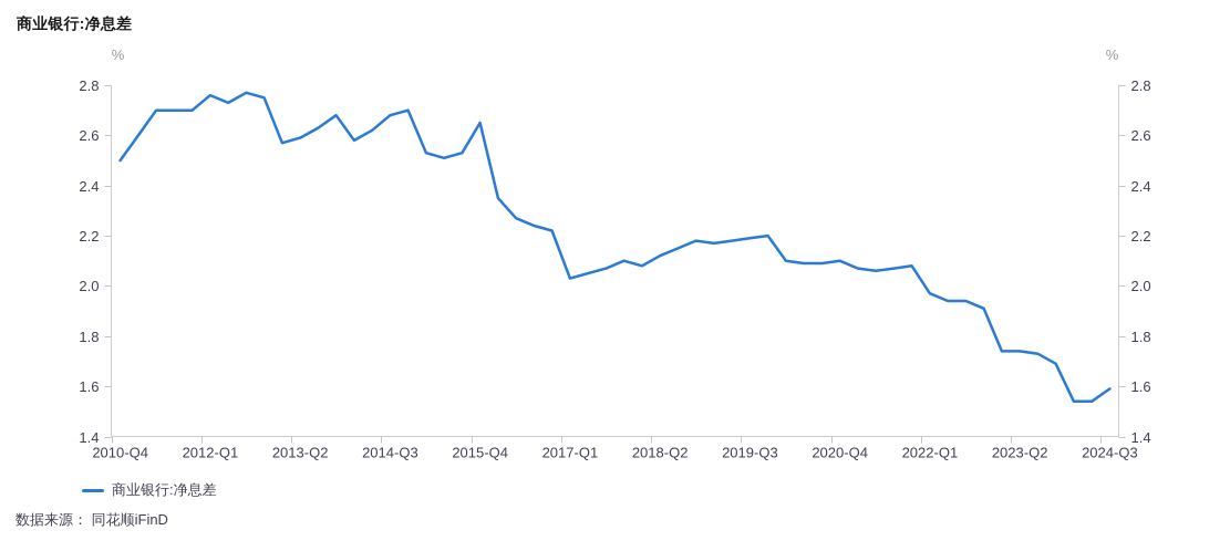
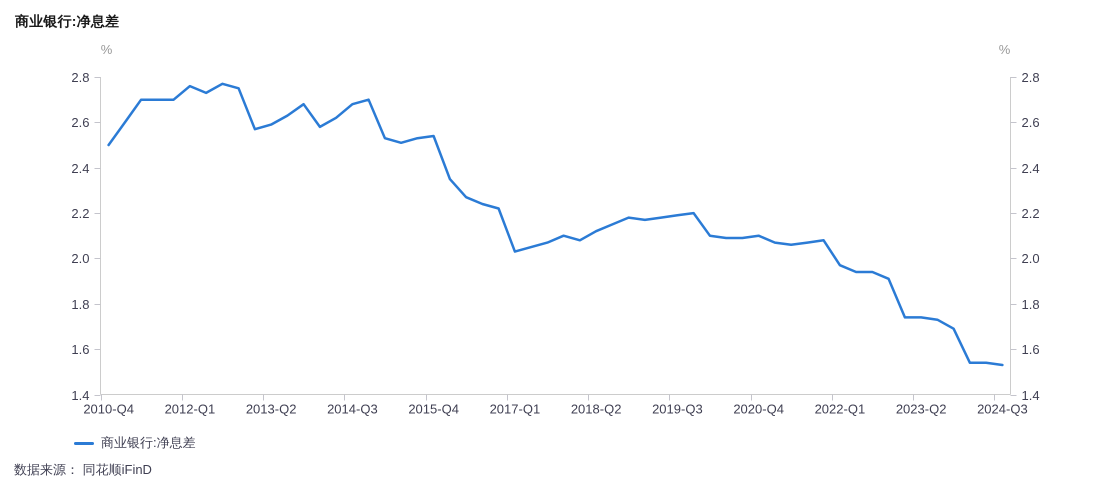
2015-Q4: 2.65 -> 2.54
2024-Q3: 1.59 -> 1.53
